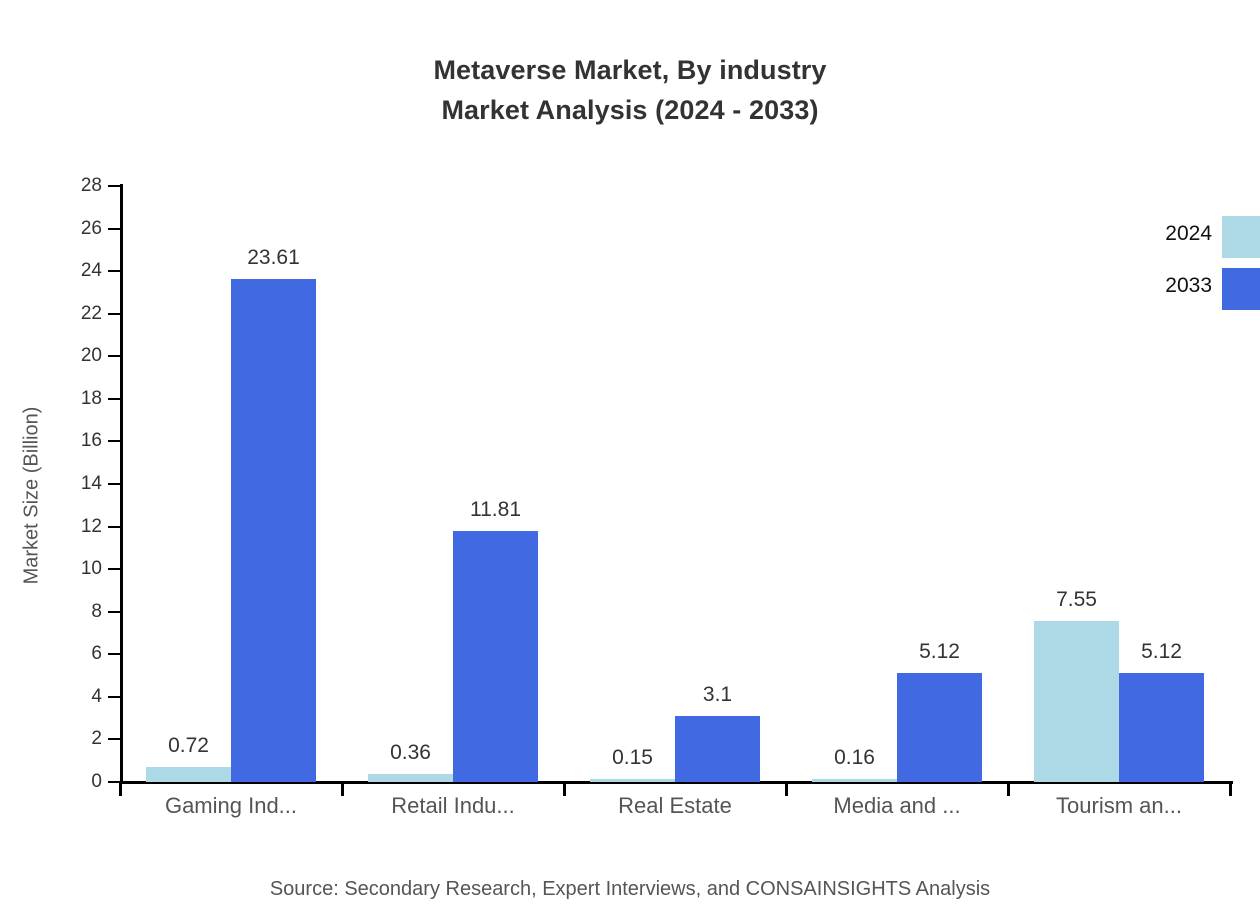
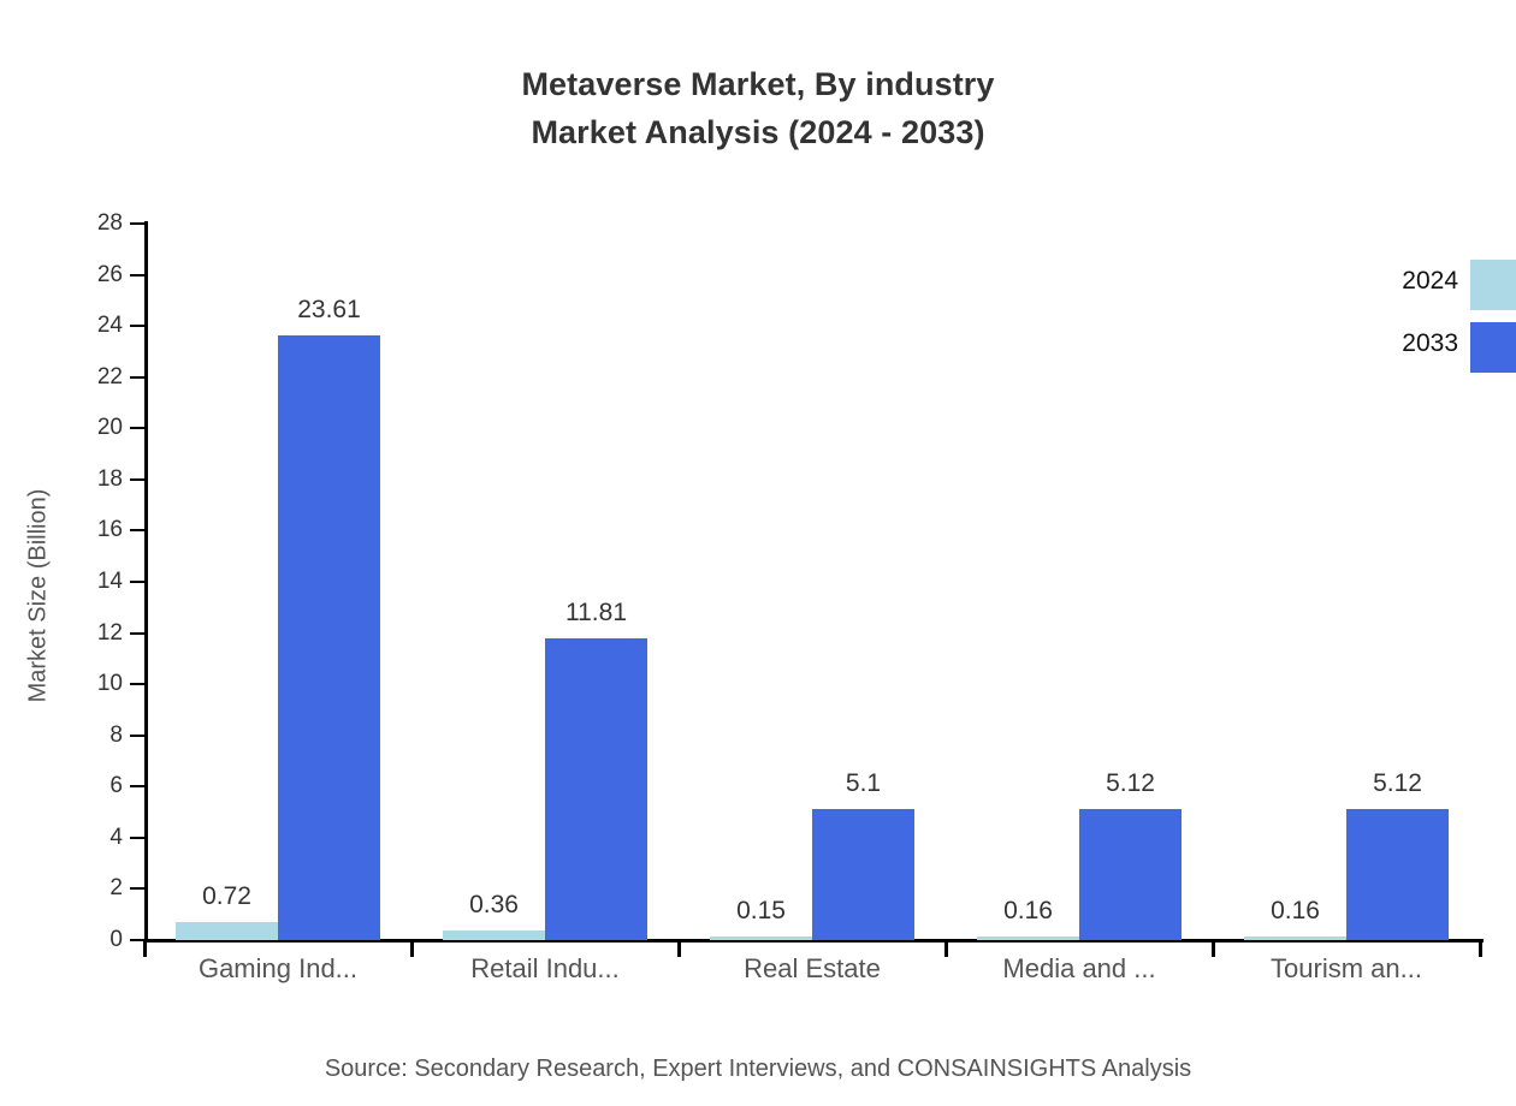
2033/Real Estate: 3.1 -> 5.1
2024/Tourism an...: 7.55 -> 0.16
